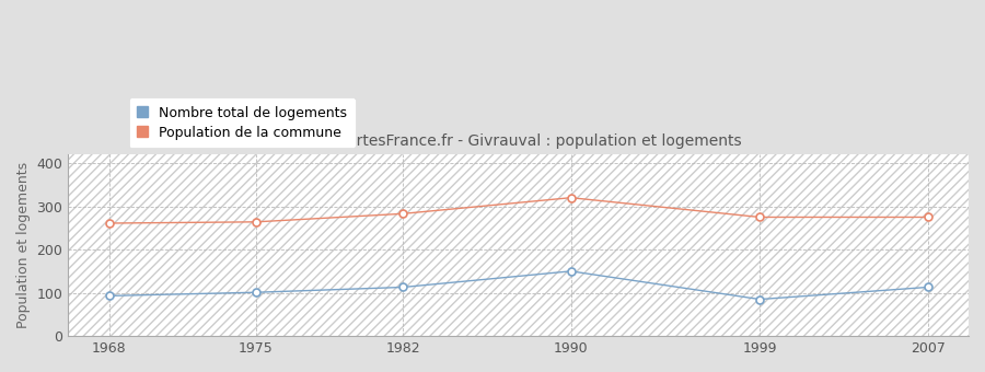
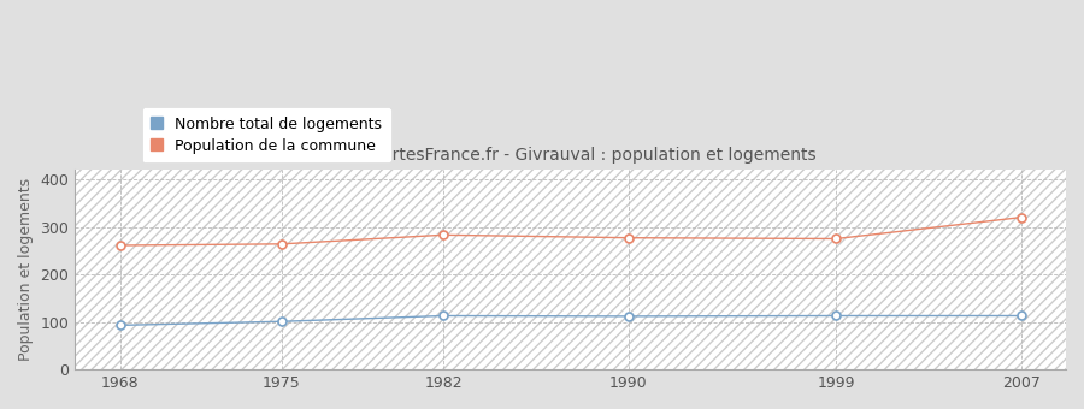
Nombre total de logements/1990: 150 -> 112
Population de la commune/1990: 320 -> 277
Nombre total de logements/1999: 85 -> 113
Population de la commune/2007: 275 -> 320
